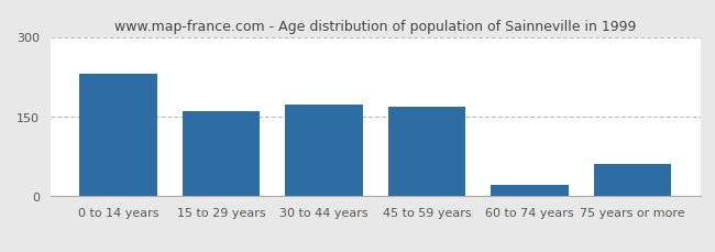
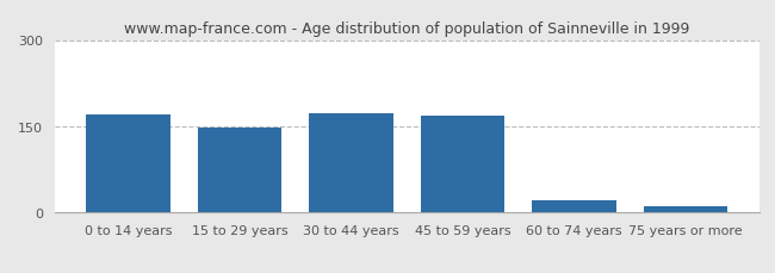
0 to 14 years: 230 -> 170
15 to 29 years: 160 -> 147
75 years or more: 60 -> 11
